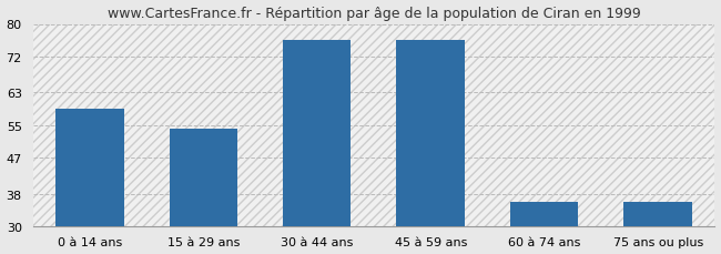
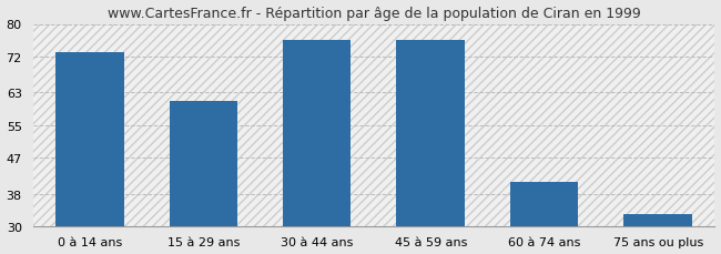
0 à 14 ans: 59 -> 73
15 à 29 ans: 54 -> 61
60 à 74 ans: 36 -> 41
75 ans ou plus: 36 -> 33
